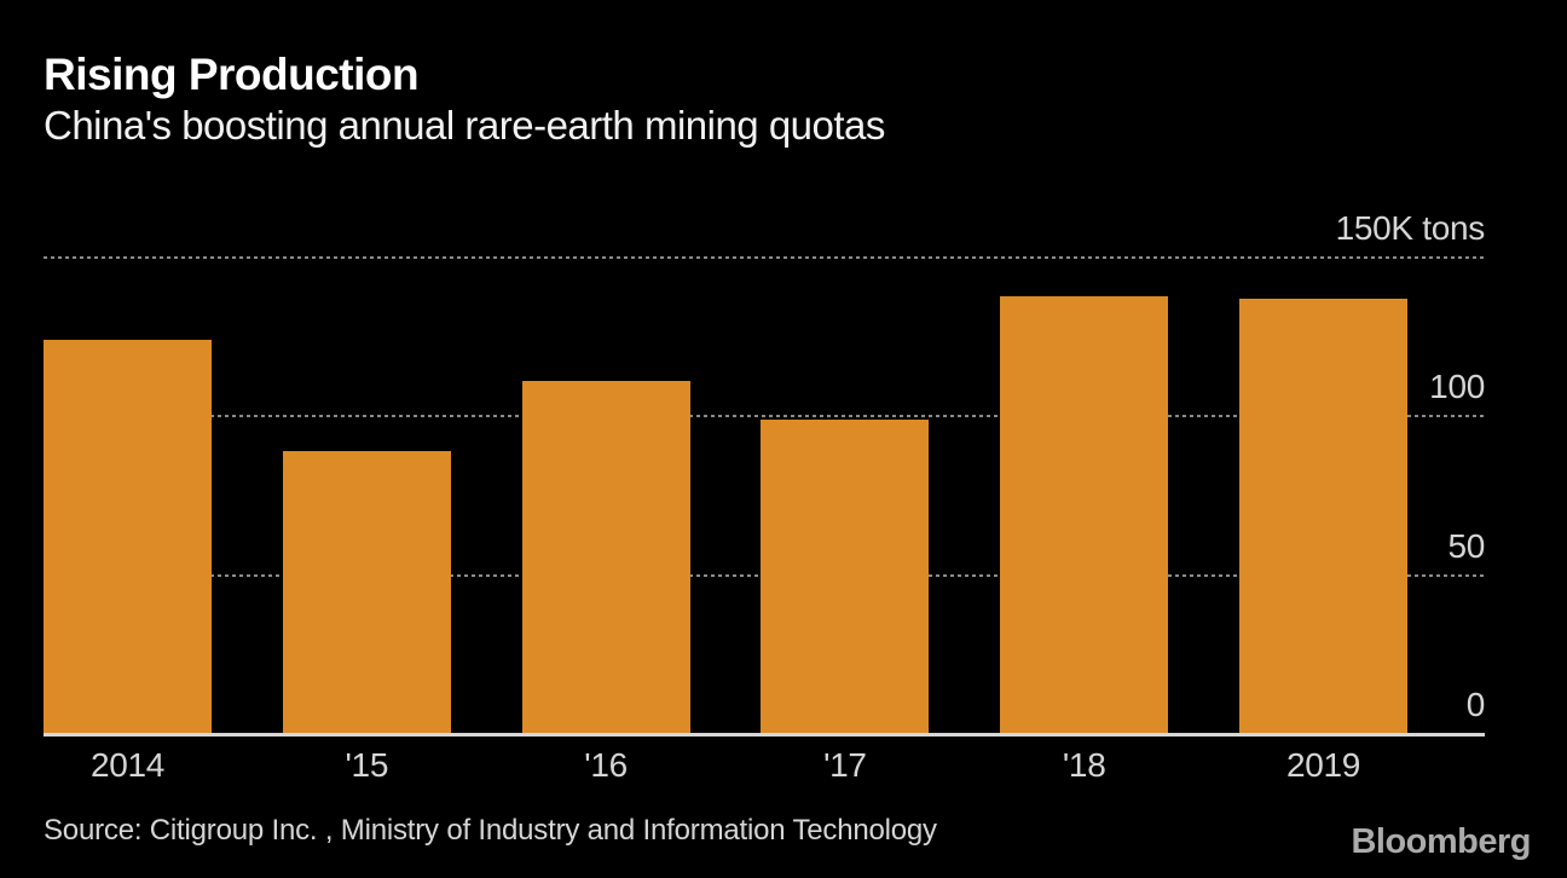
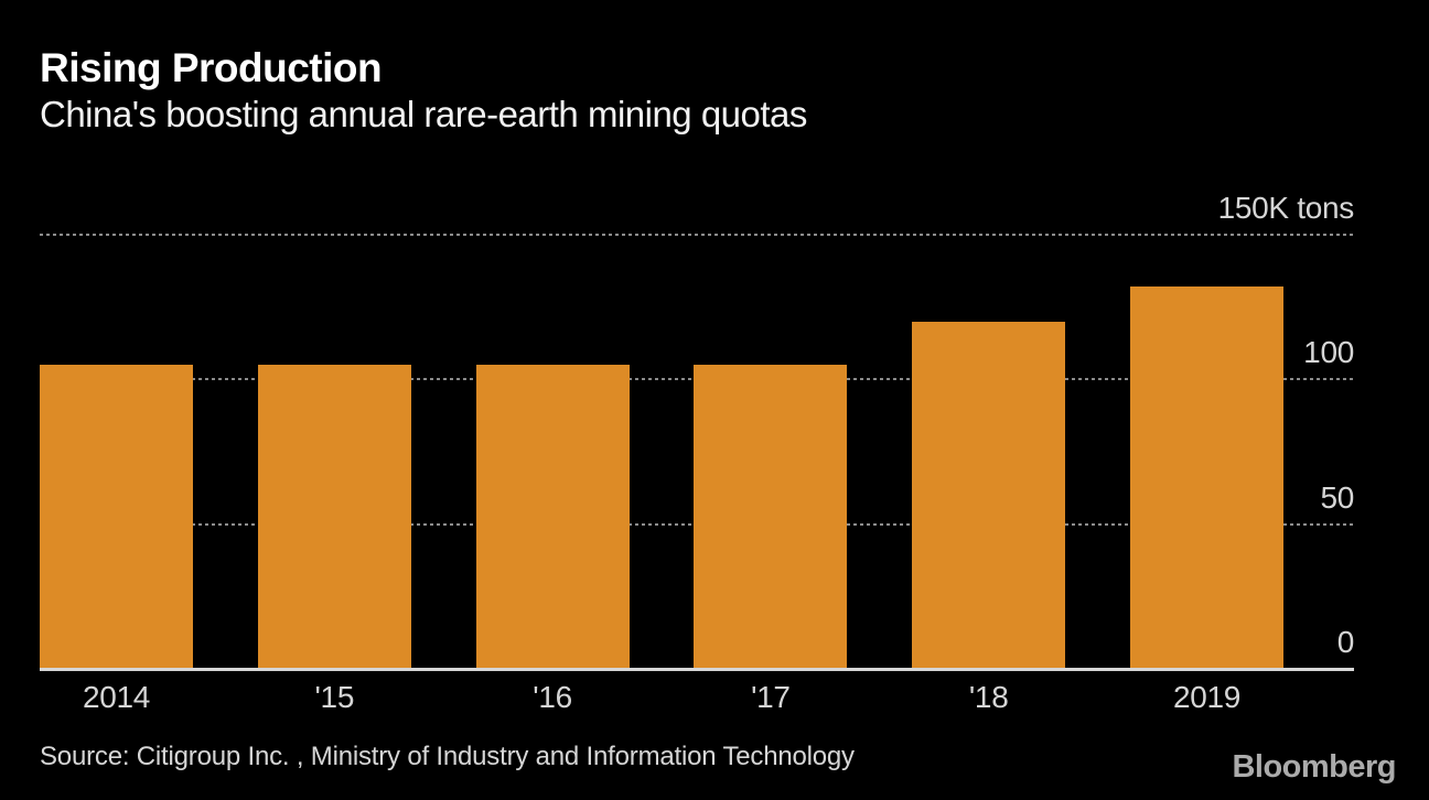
2014: 124 -> 105
'15: 89 -> 105
'16: 111 -> 105
'17: 99 -> 105
'18: 138 -> 120
2019: 137 -> 132
